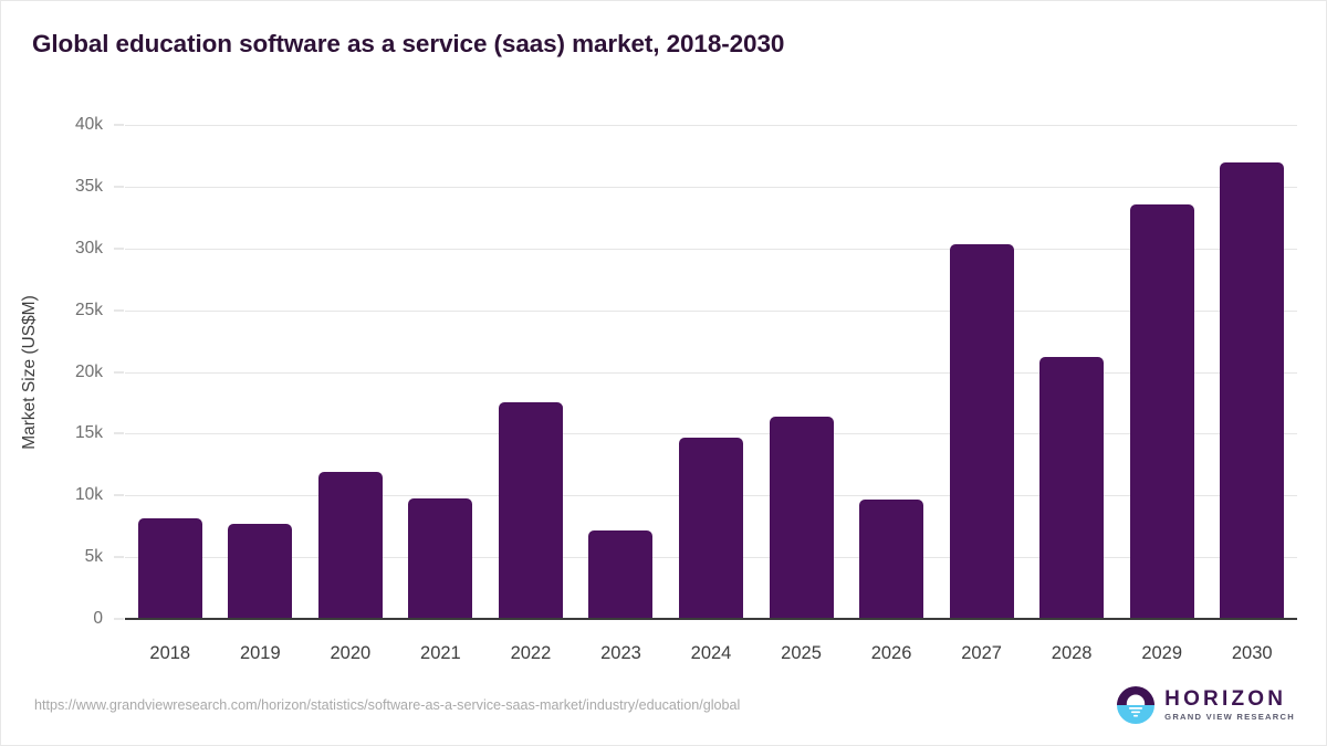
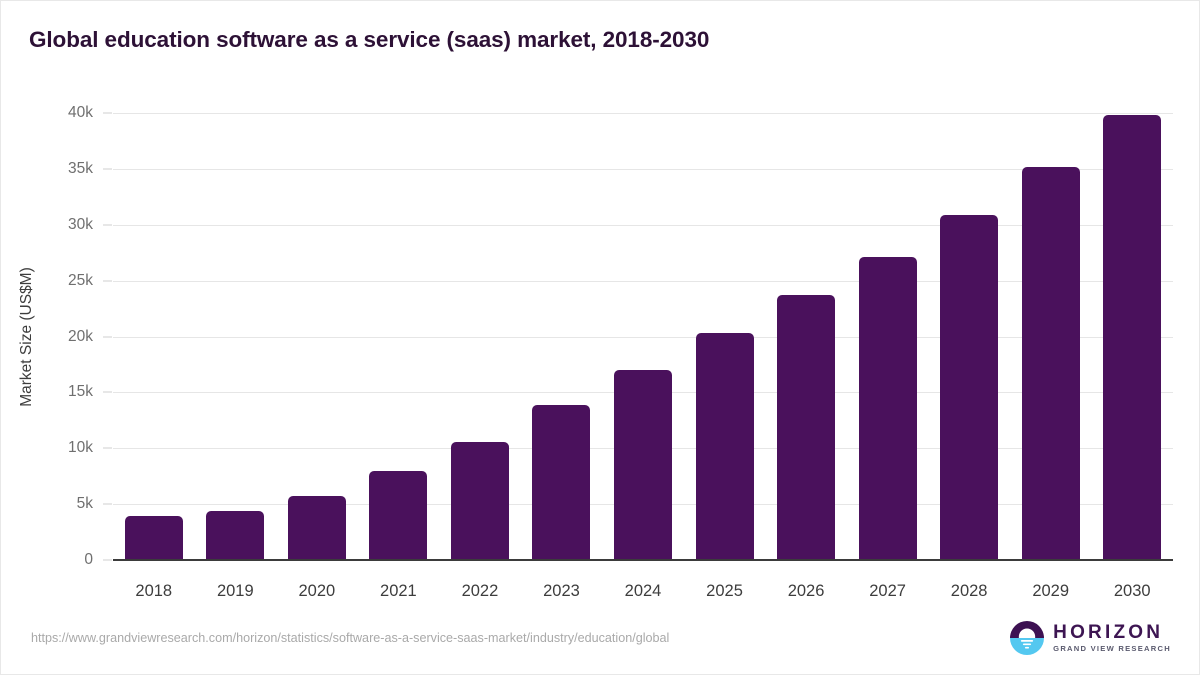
2018: 8.1k -> 3.9k
2019: 7.7k -> 4.4k
2020: 11.9k -> 5.8k
2021: 9.8k -> 8.0k
2022: 17.5k -> 10.6k
2023: 7.2k -> 13.9k
2024: 14.7k -> 17.0k
2025: 16.4k -> 20.3k
2026: 9.7k -> 23.7k
2027: 30.3k -> 27.1k
2028: 21.2k -> 30.9k
2029: 33.6k -> 35.2k
2030: 37.0k -> 39.8k
